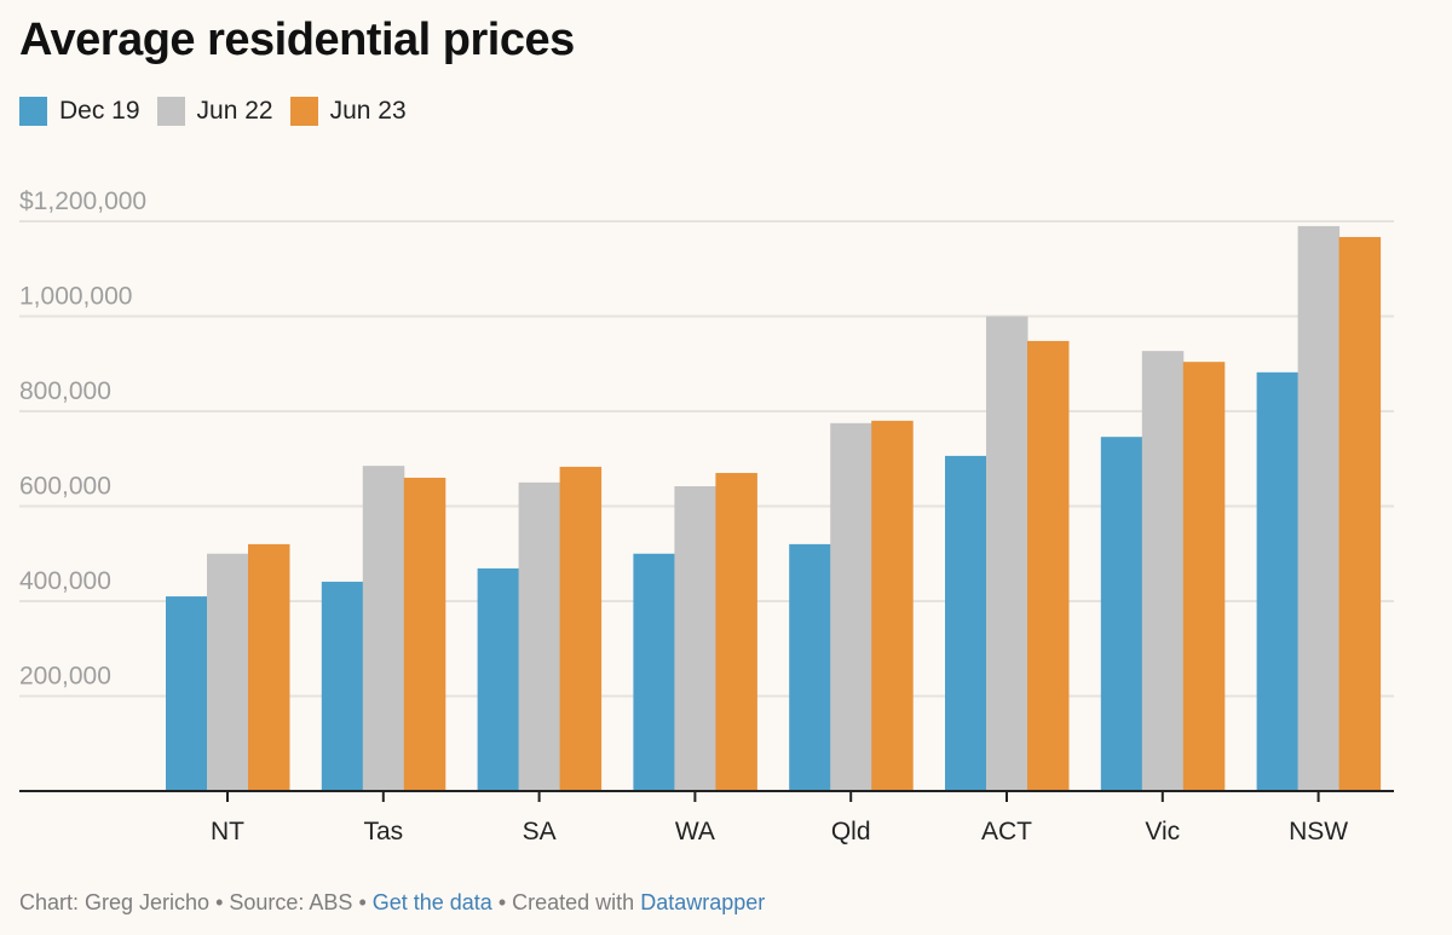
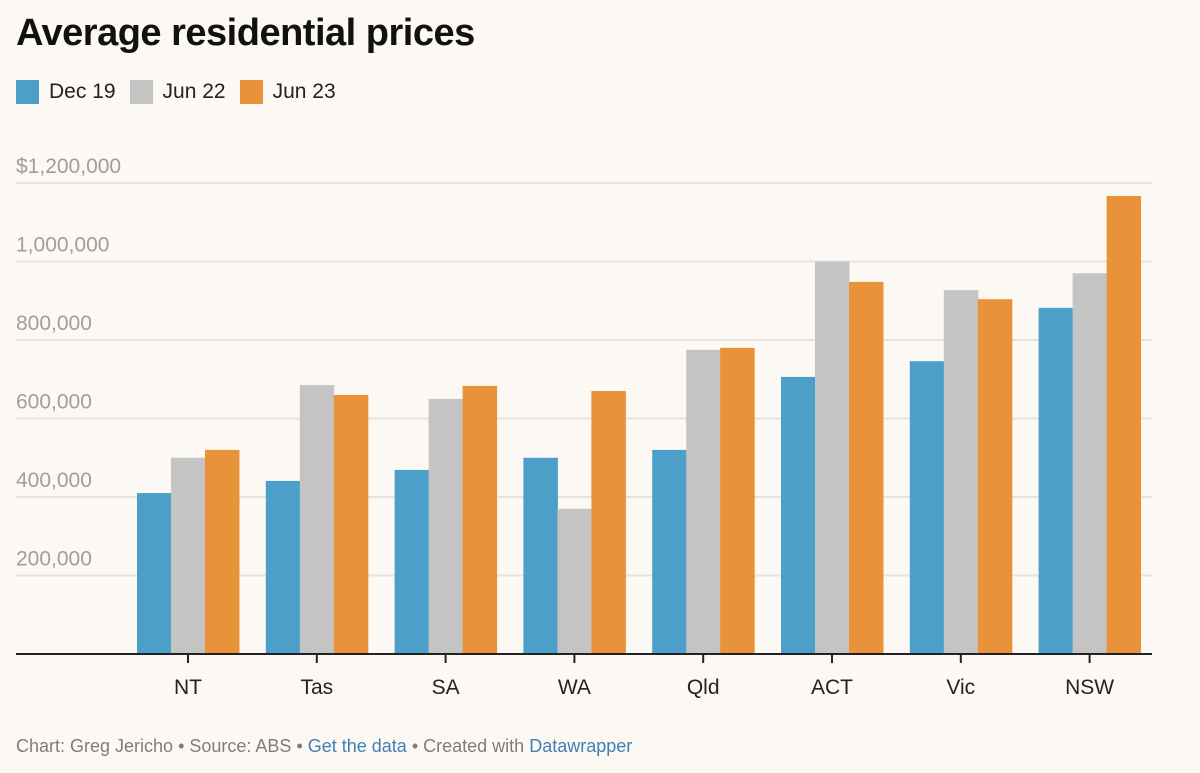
Jun 22/WA: $640000 -> $370000
Jun 22/NSW: $1190000 -> $970000
